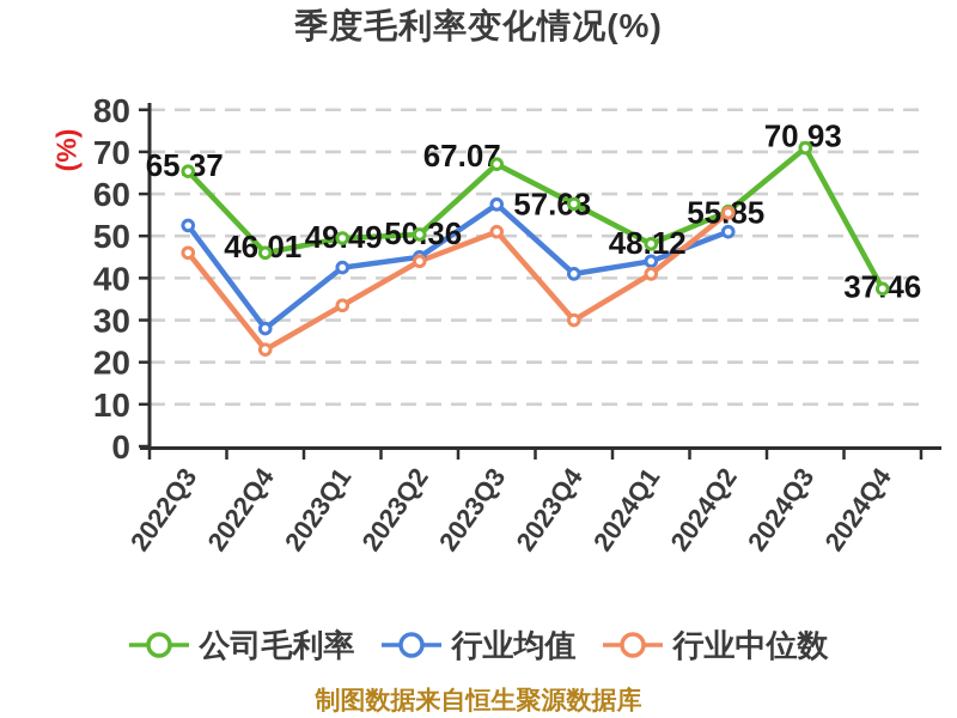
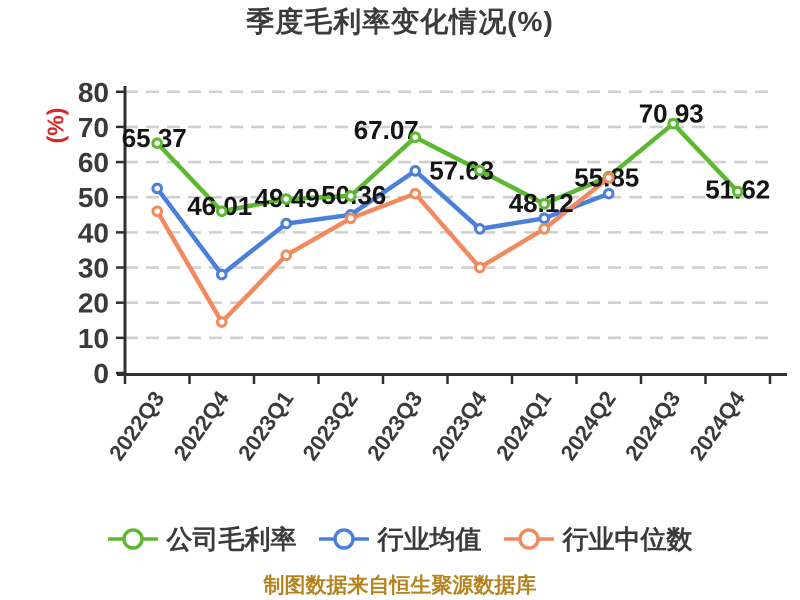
行业中位数/2022Q4: 23 -> 14
公司毛利率/2024Q4: 37.46 -> 51.62
